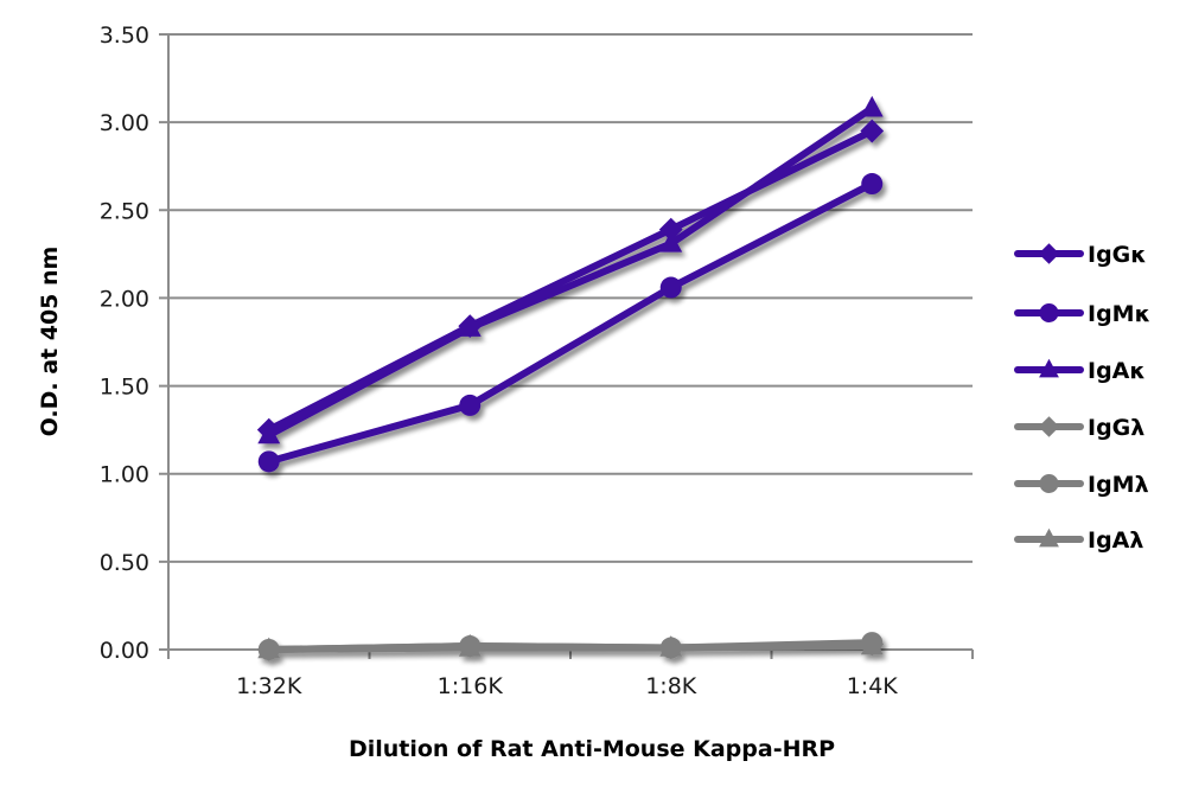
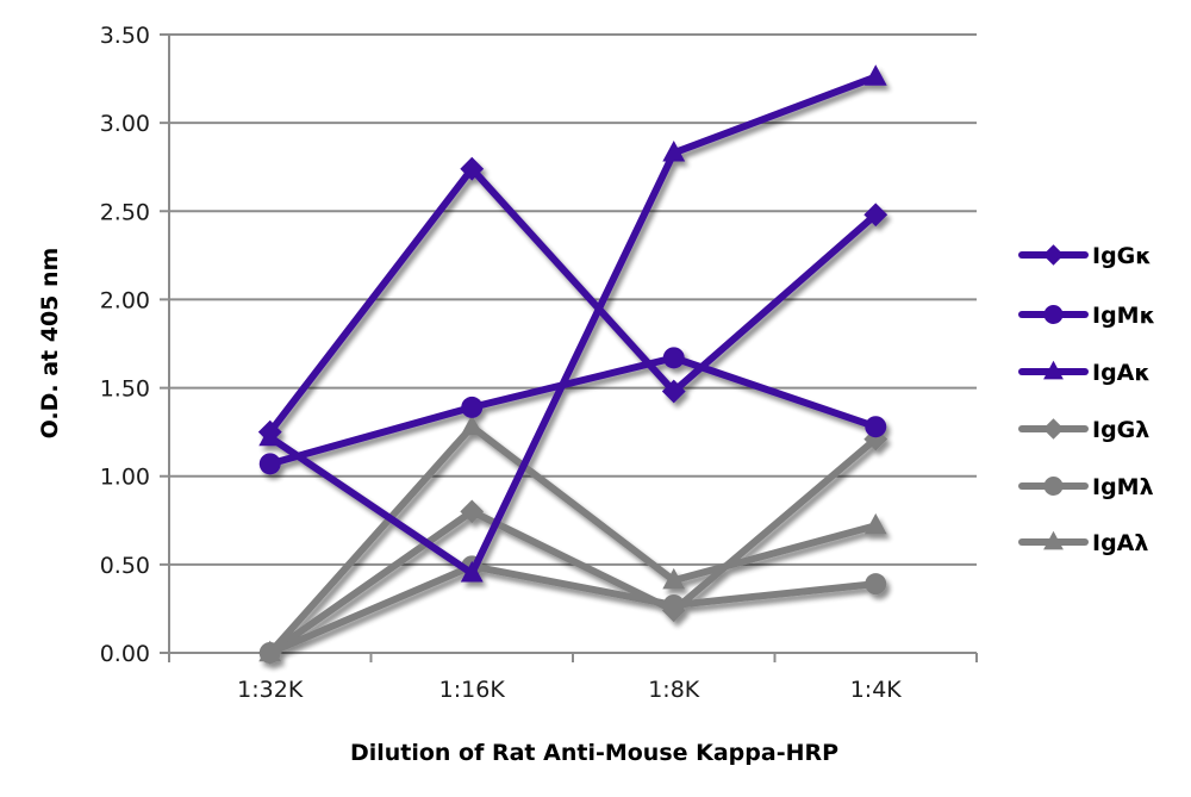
IgGκ/1:16K: 1.84 -> 2.74
IgAκ/1:16K: 1.83 -> 0.45
IgGλ/1:16K: 0.02 -> 0.80
IgMλ/1:16K: 0.02 -> 0.49
IgAλ/1:16K: 0.01 -> 1.28
IgGκ/1:8K: 2.39 -> 1.48
IgMκ/1:8K: 2.06 -> 1.67
IgAκ/1:8K: 2.31 -> 2.83
IgGλ/1:8K: 0.01 -> 0.24
IgMλ/1:8K: 0.01 -> 0.27
IgAλ/1:8K: 0.01 -> 0.41
IgGκ/1:4K: 2.95 -> 2.48
IgMκ/1:4K: 2.65 -> 1.28
IgAκ/1:4K: 3.08 -> 3.26
IgGλ/1:4K: 0.03 -> 1.21
IgMλ/1:4K: 0.04 -> 0.39
IgAλ/1:4K: 0.02 -> 0.72
